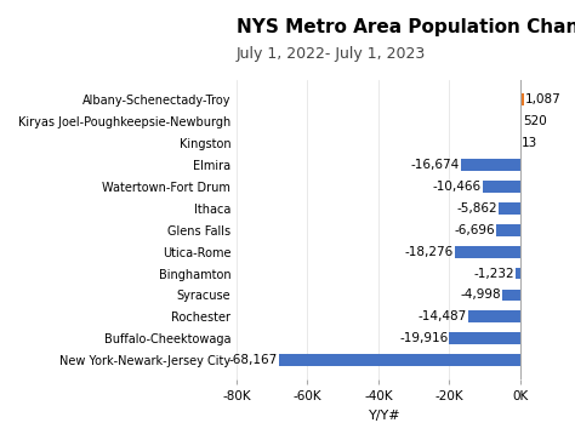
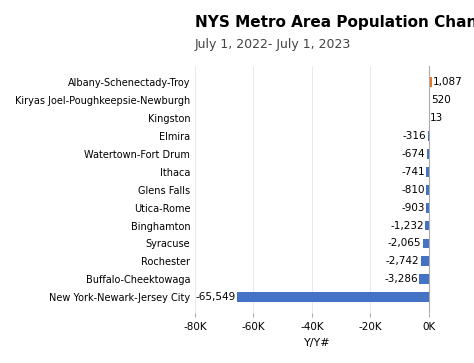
Elmira: -16,674 -> -316
Watertown-Fort Drum: -10,466 -> -674
Ithaca: -5,862 -> -741
Glens Falls: -6,696 -> -810
Utica-Rome: -18,276 -> -903
Syracuse: -4,998 -> -2,065
Rochester: -14,487 -> -2,742
Buffalo-Cheektowaga: -19,916 -> -3,286
New York-Newark-Jersey City: -68,167 -> -65,549
